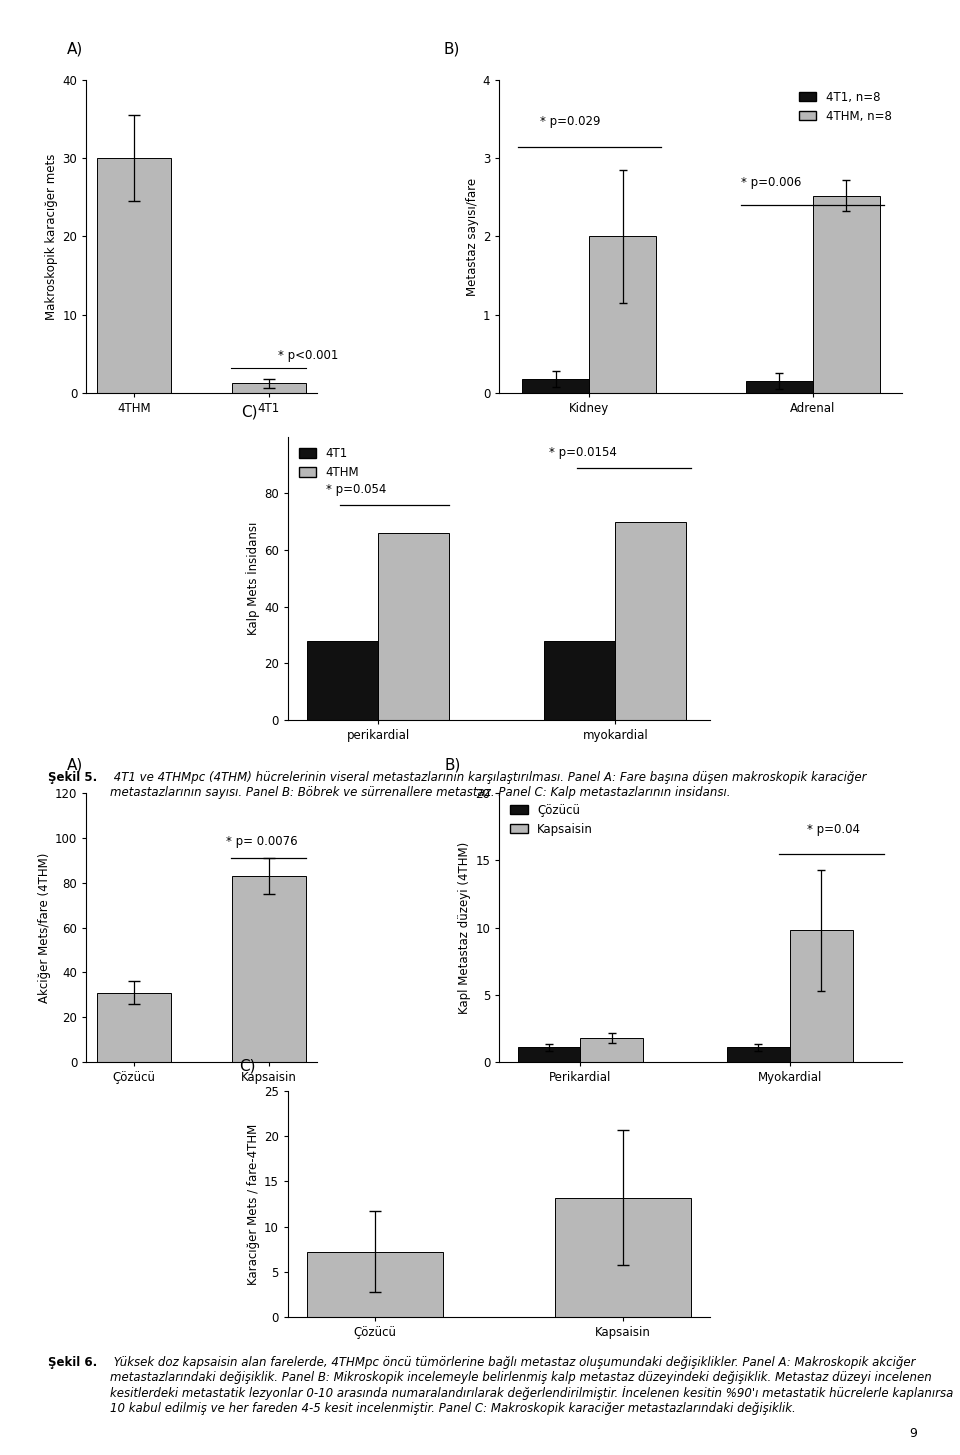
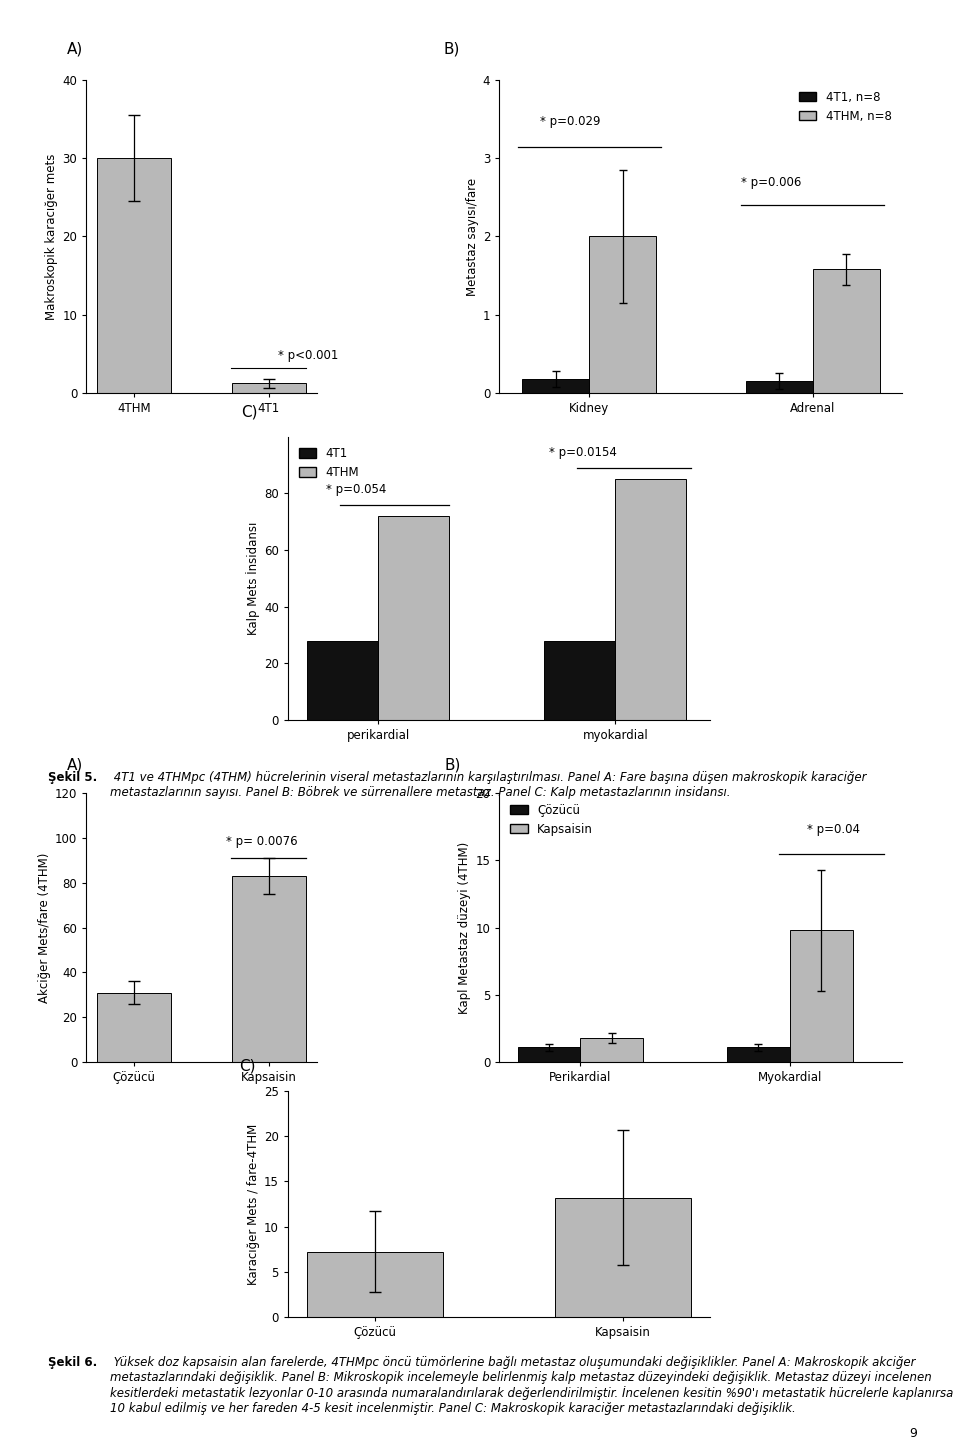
4THM, n=8/Adrenal: 2.52 -> 1.58
4THM/perikardial: 66 -> 72
4THM/myokardial: 70 -> 85
